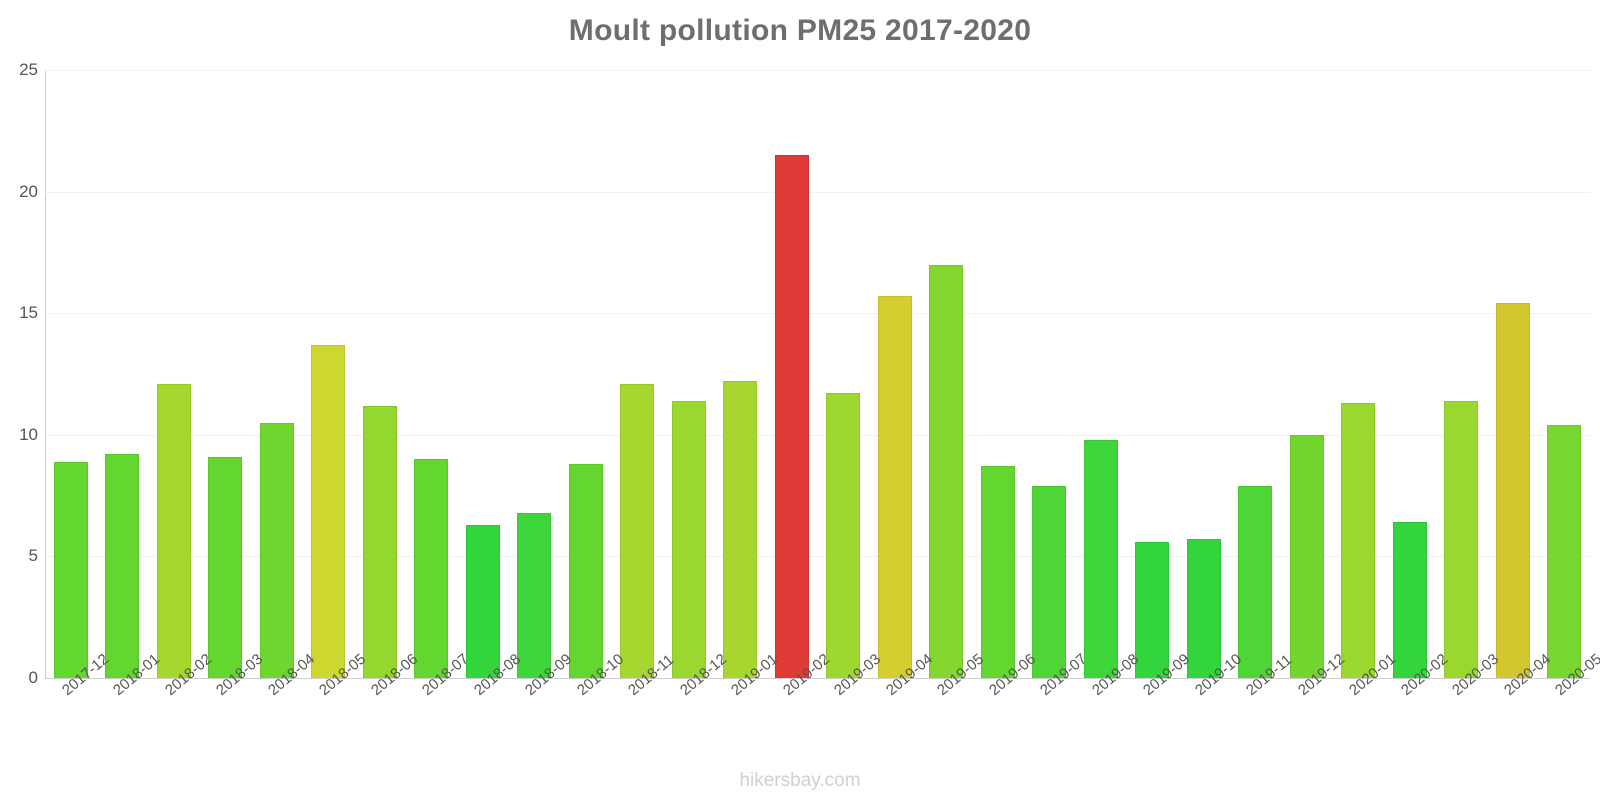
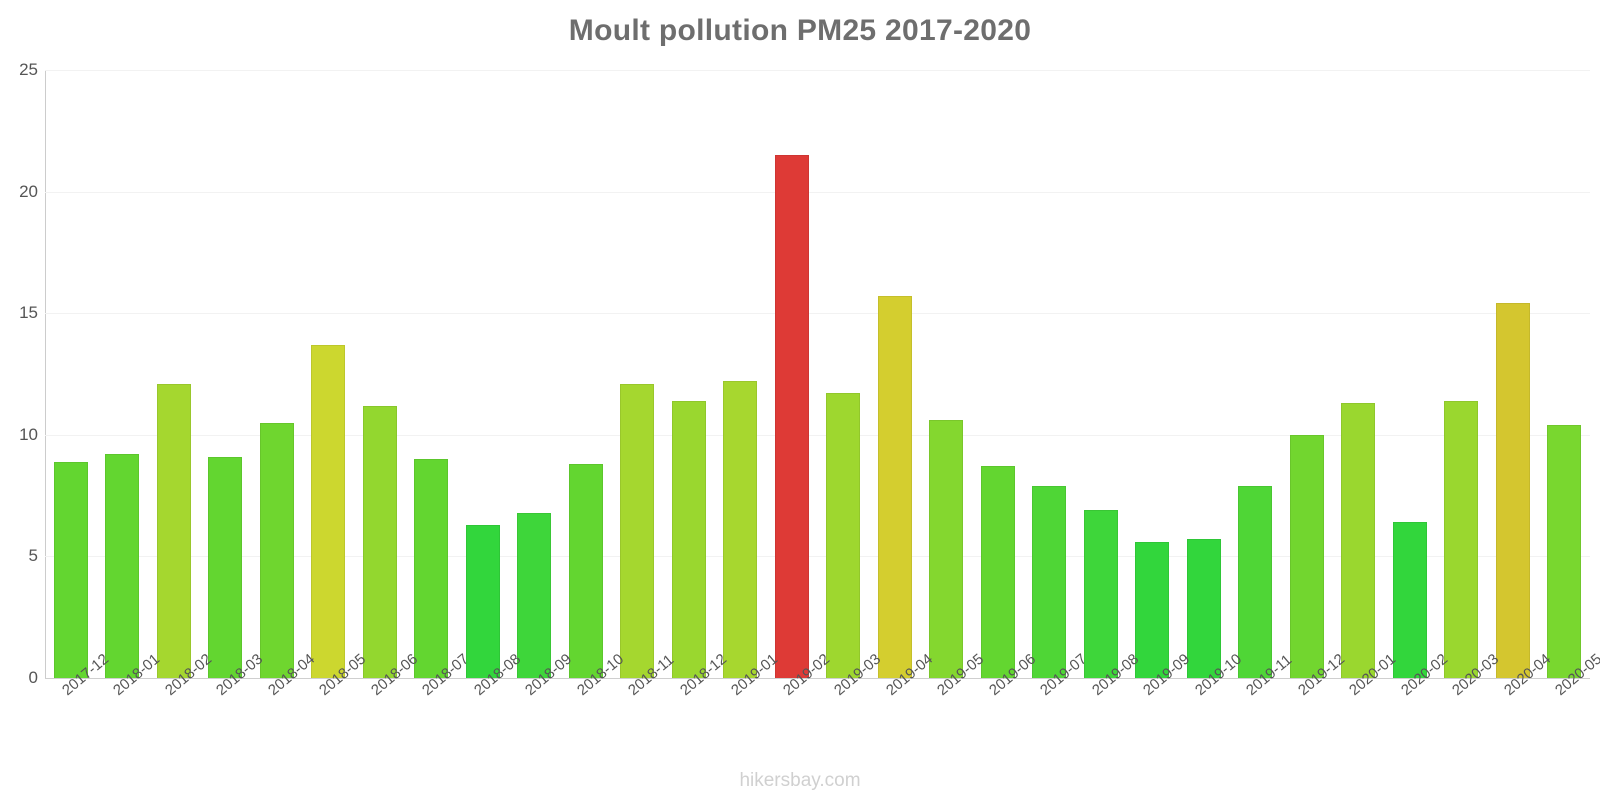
2019-05: 17.0 -> 10.6
2019-08: 9.8 -> 6.9
